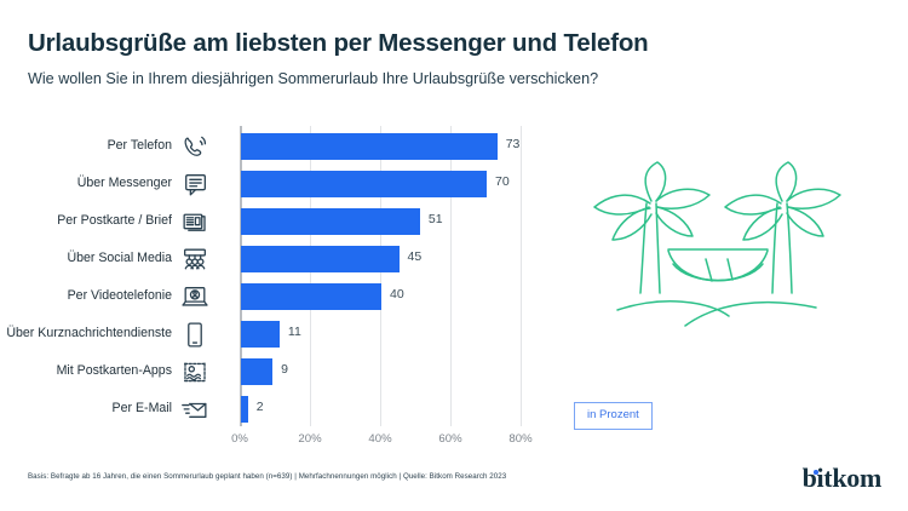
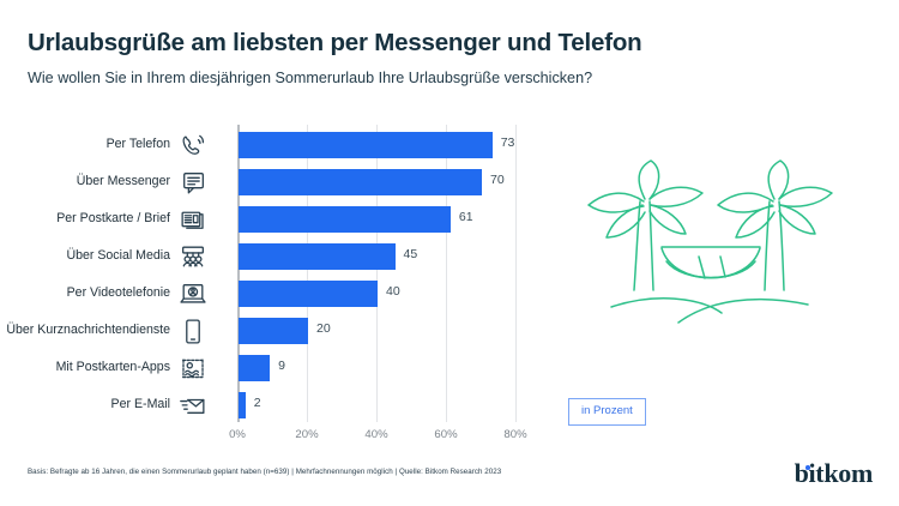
Per Postkarte / Brief: 51 -> 61
Über Kurznachrichtendienste: 11 -> 20
